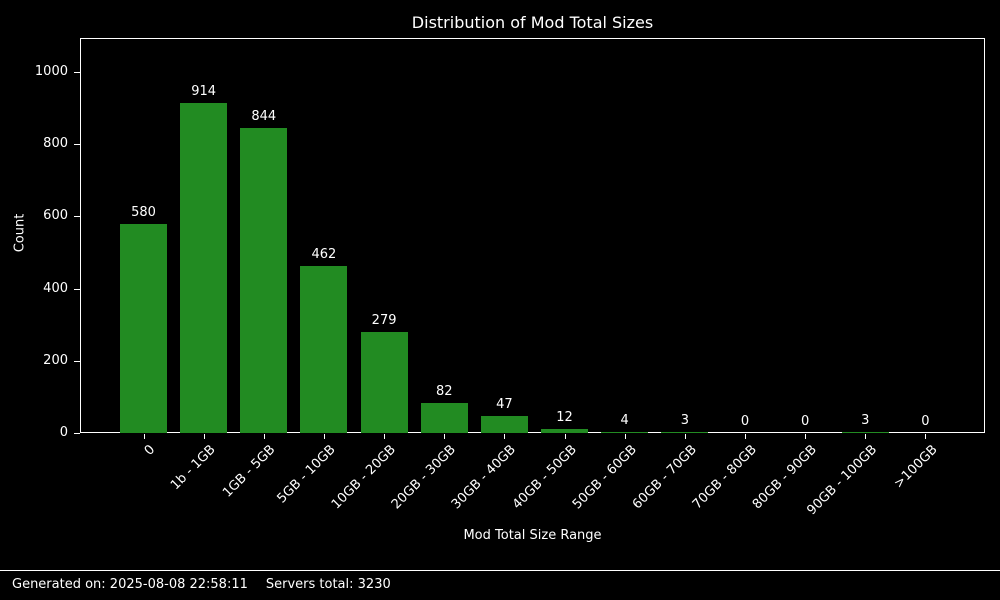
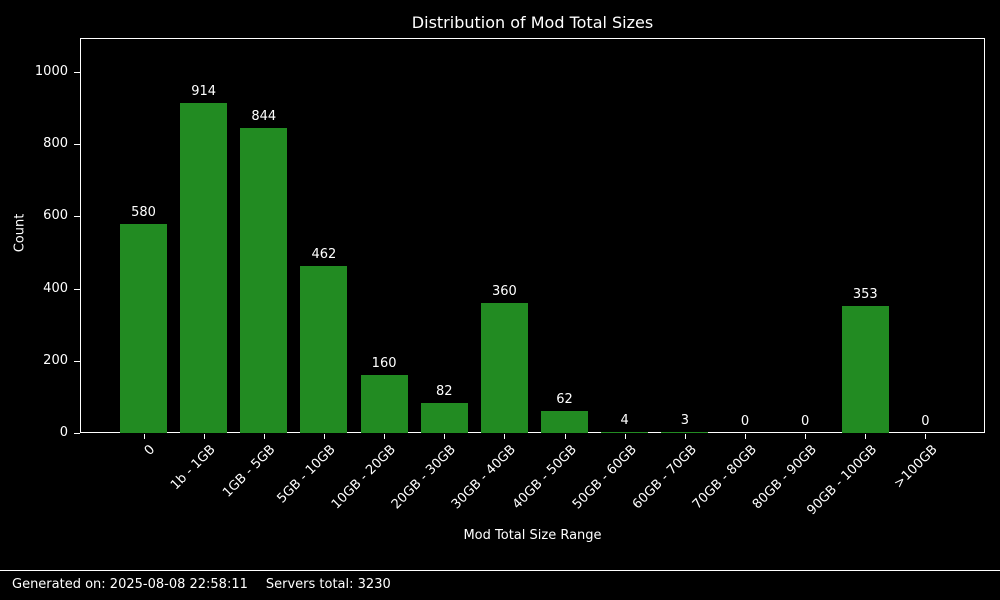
10GB - 20GB: 279 -> 160
30GB - 40GB: 47 -> 360
40GB - 50GB: 12 -> 62
90GB - 100GB: 3 -> 353
